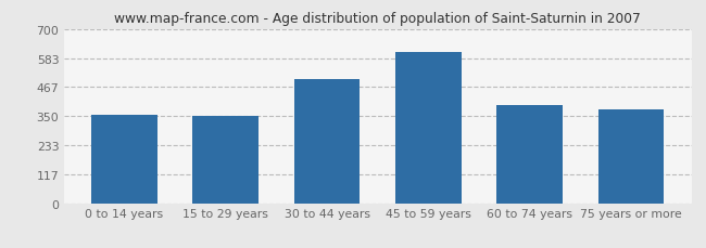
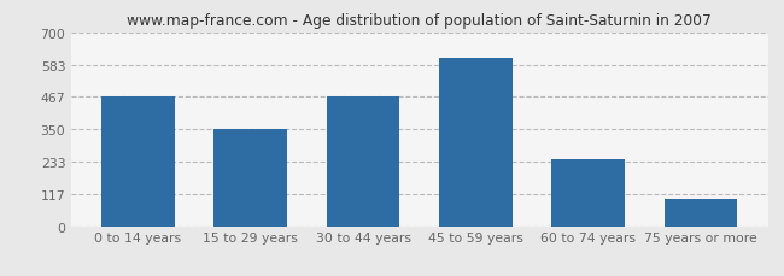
0 to 14 years: 355 -> 467
30 to 44 years: 500 -> 467
60 to 74 years: 395 -> 243
75 years or more: 375 -> 97
